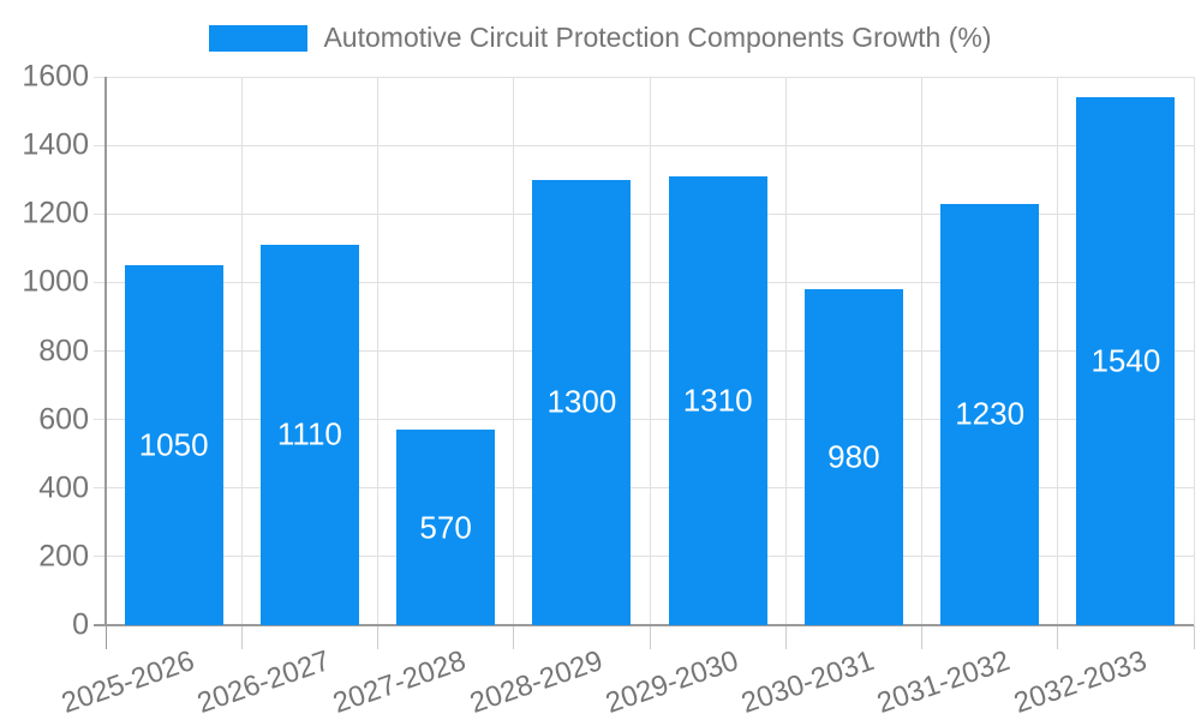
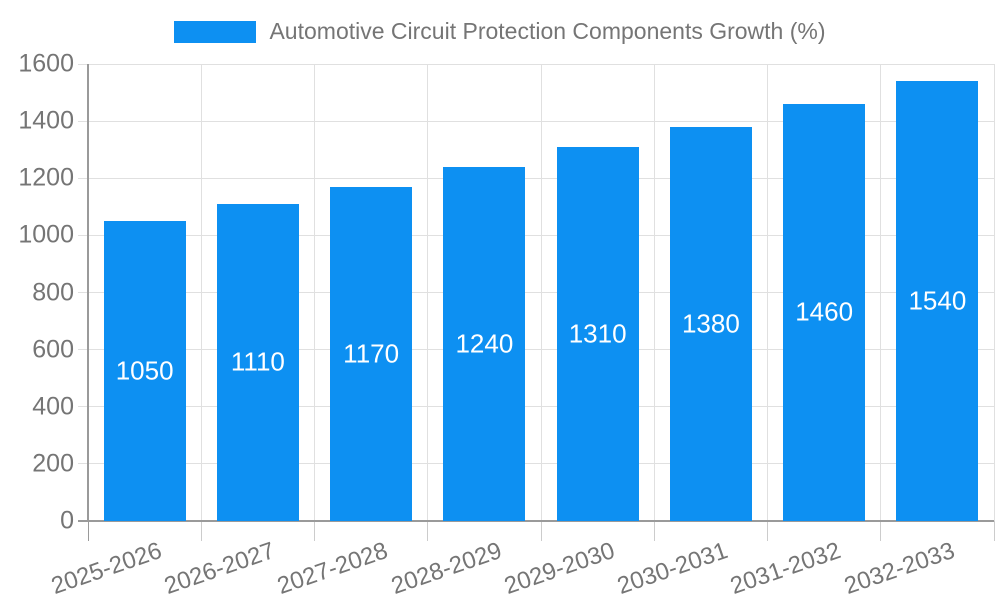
2027-2028: 570 -> 1170
2028-2029: 1300 -> 1240
2030-2031: 980 -> 1380
2031-2032: 1230 -> 1460
